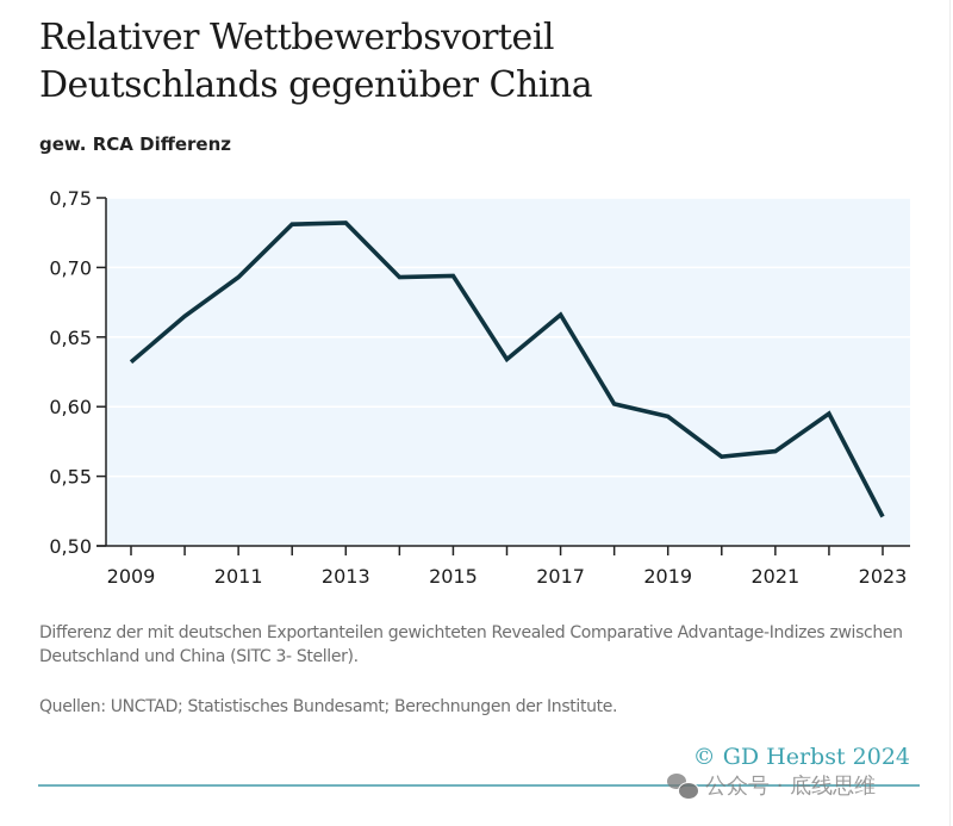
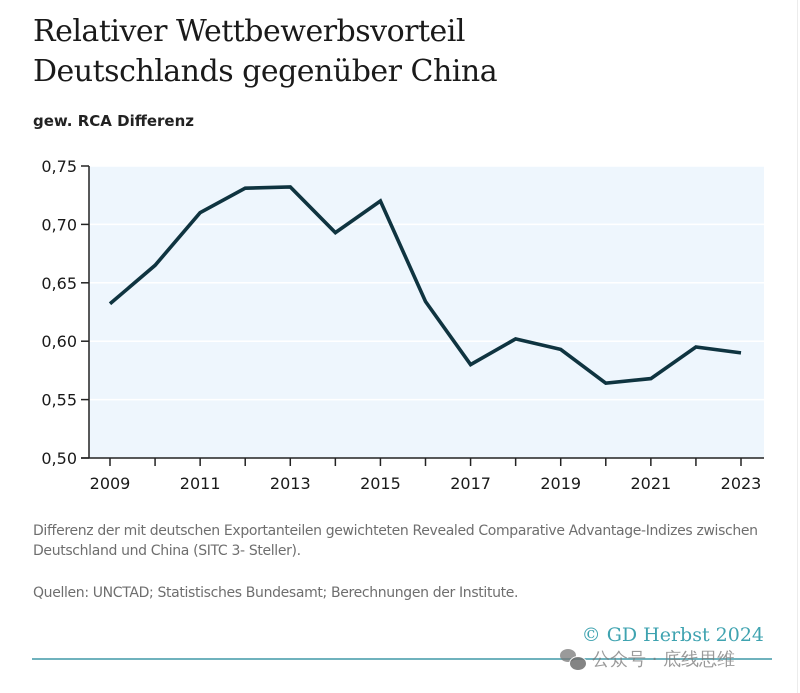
2011: 0,69 -> 0,71
2015: 0,69 -> 0,72
2017: 0,67 -> 0,58
2023: 0,52 -> 0,59
